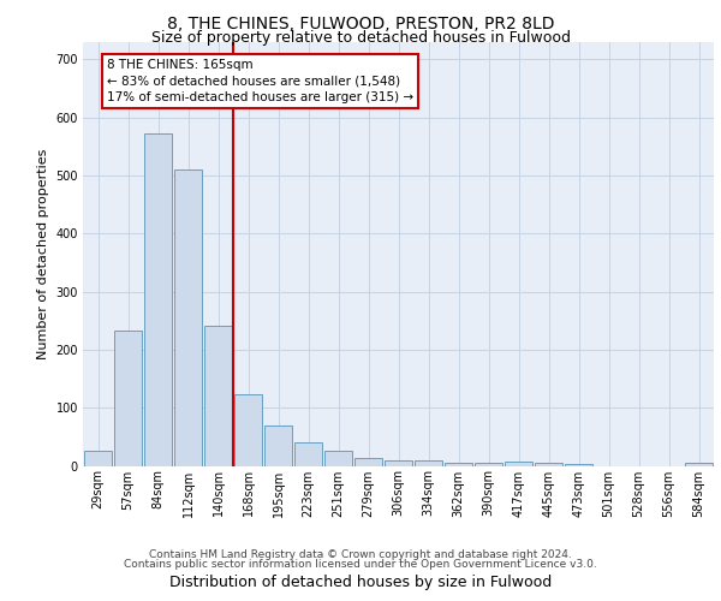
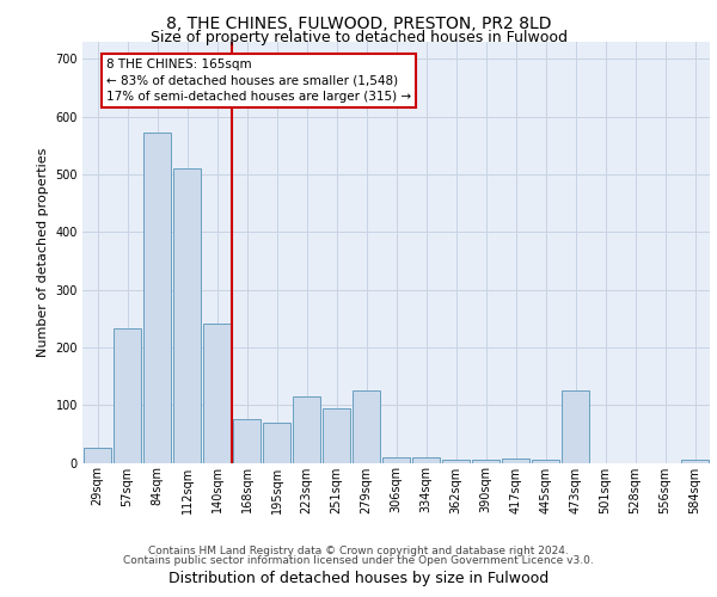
168sqm: 123 -> 75
223sqm: 40 -> 115
251sqm: 25 -> 95
279sqm: 13 -> 125
473sqm: 4 -> 125
